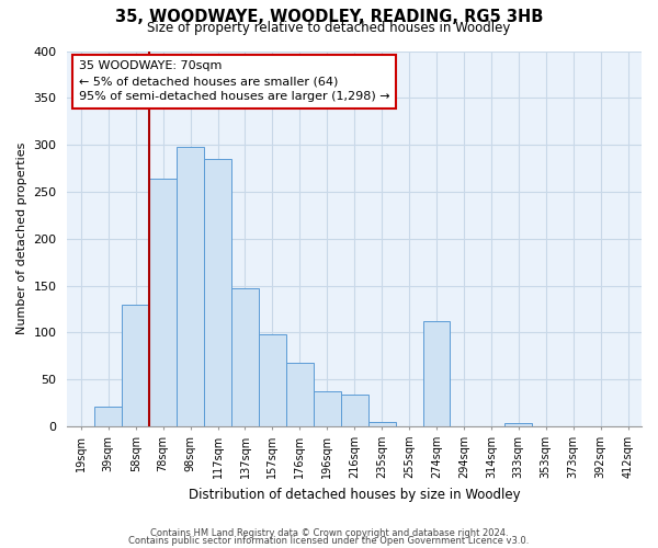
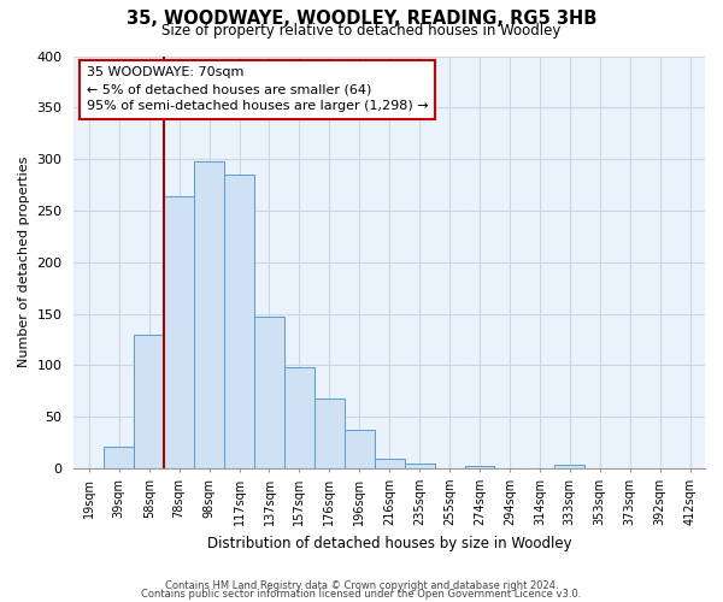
216sqm: 34 -> 9
274sqm: 112 -> 2
